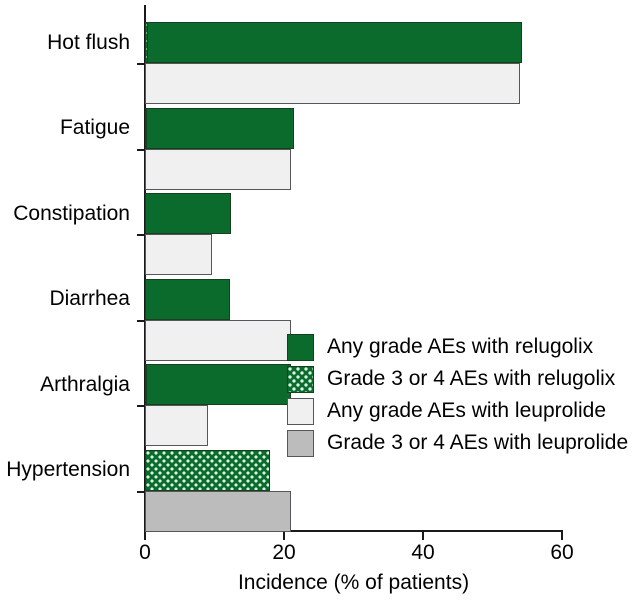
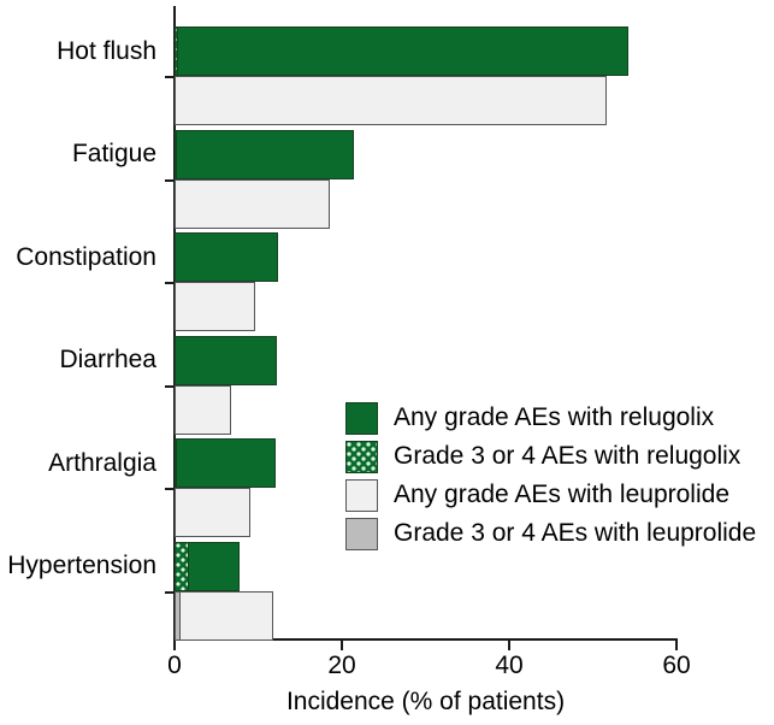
Any grade AEs with leuprolide/Hot flush: 54 -> 52
Any grade AEs with leuprolide/Fatigue: 21 -> 18
Any grade AEs with leuprolide/Diarrhea: 21 -> 7
Any grade AEs with relugolix/Arthralgia: 21 -> 12
Grade 3 or 4 AEs with relugolix/Hypertension: 18 -> 2
Grade 3 or 4 AEs with leuprolide/Hypertension: 21 -> 1
